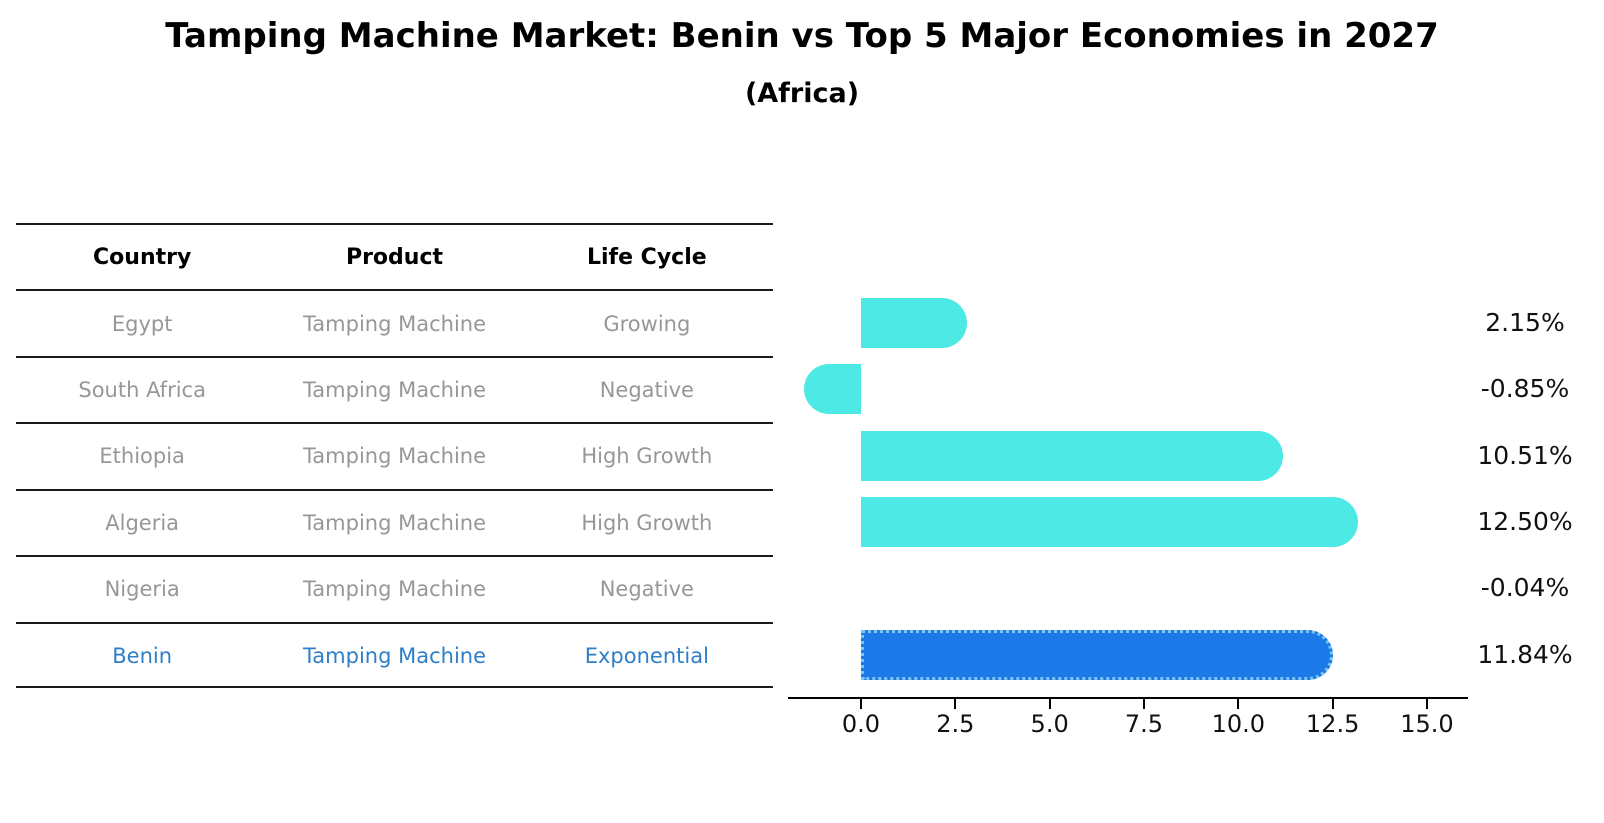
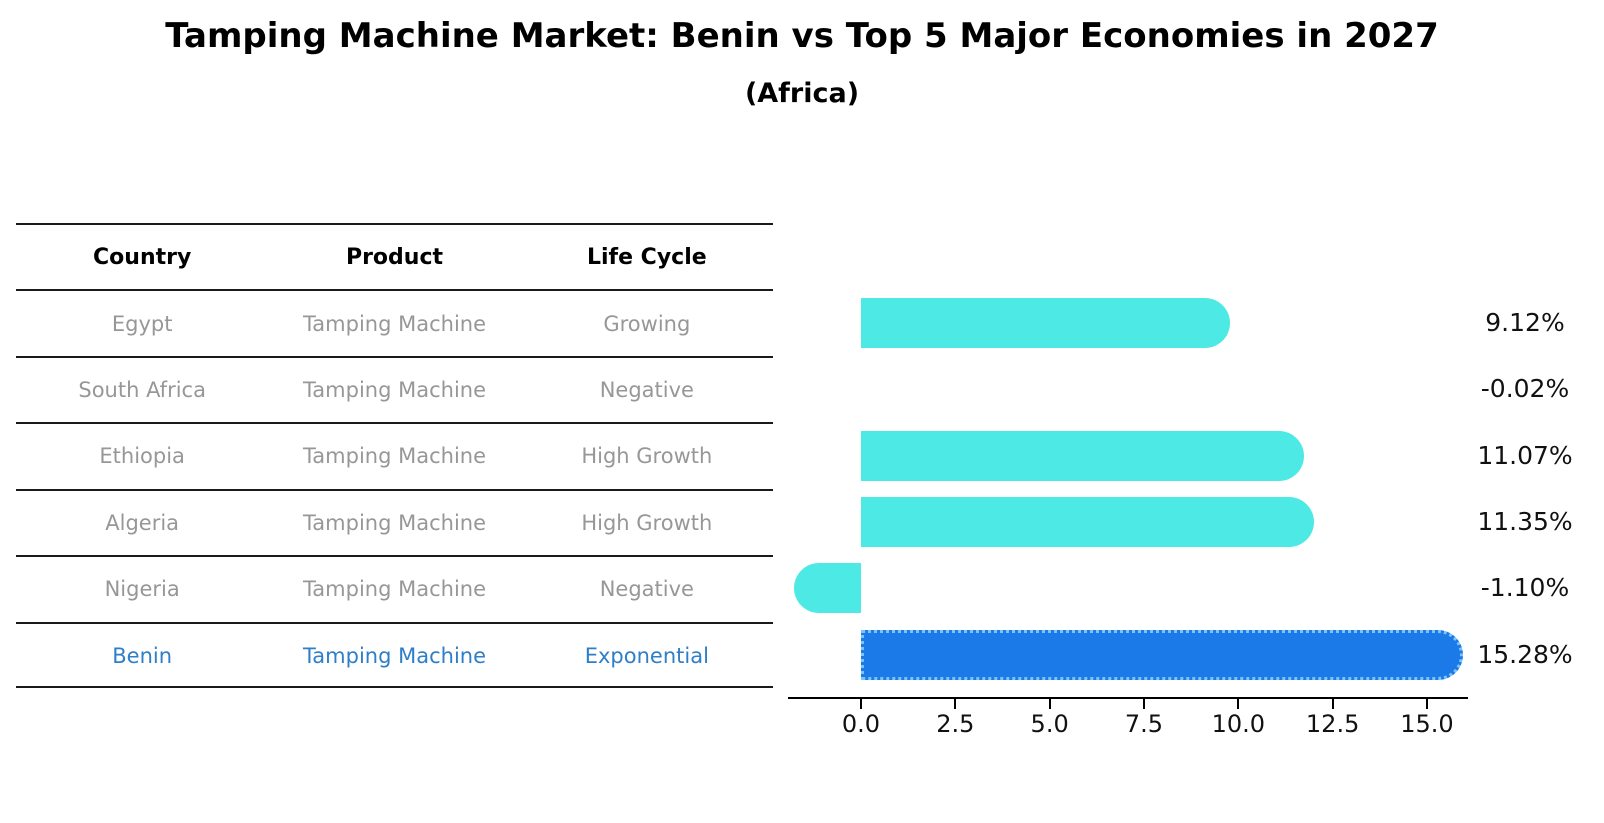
Egypt: 2.15% -> 9.12%
South Africa: -0.85% -> -0.02%
Ethiopia: 10.51% -> 11.07%
Algeria: 12.50% -> 11.35%
Nigeria: -0.04% -> -1.10%
Benin: 11.84% -> 15.28%
